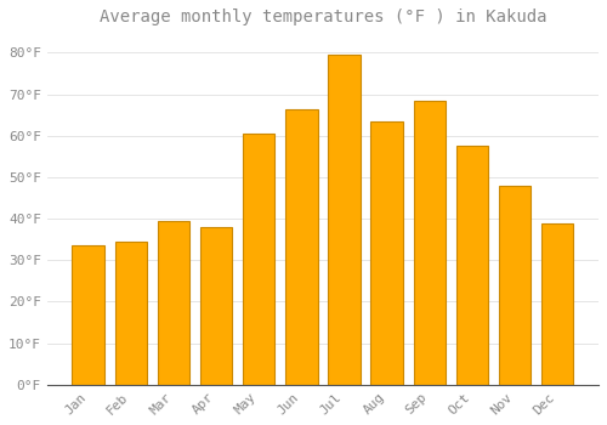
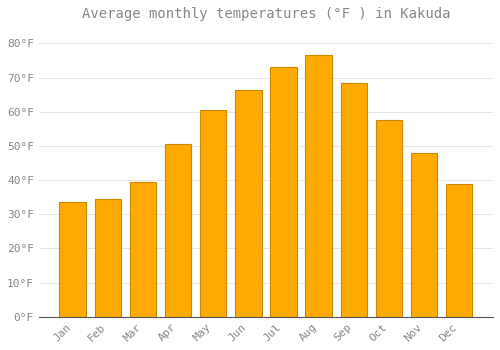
Apr: 38.0°F -> 50.5°F
Jul: 79.5°F -> 73.0°F
Aug: 63.5°F -> 76.5°F
